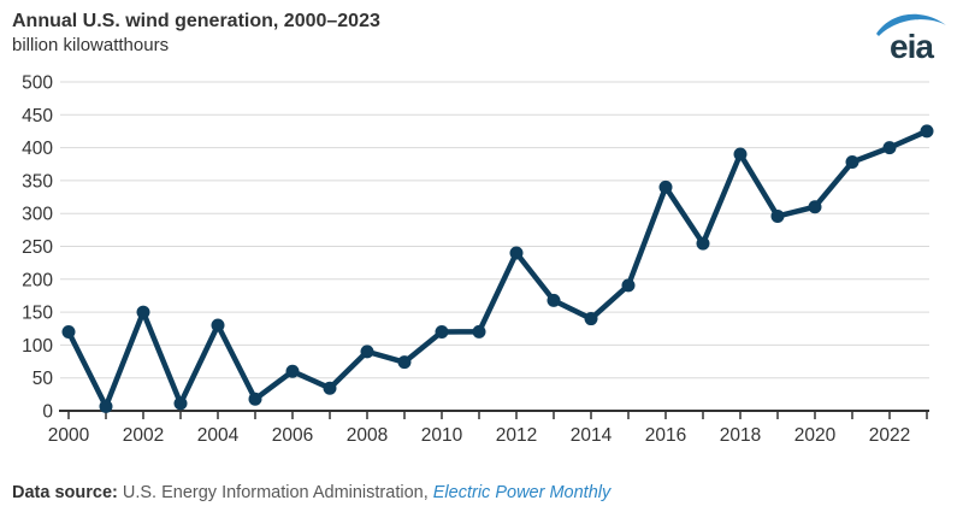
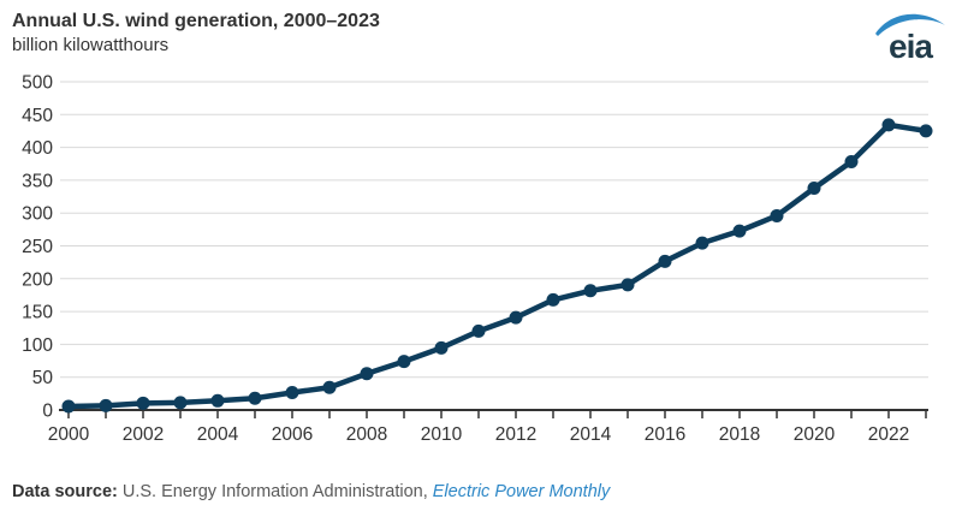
2000: 120 -> 10
2002: 150 -> 10
2004: 130 -> 10
2006: 60 -> 30
2008: 90 -> 60
2010: 120 -> 90
2012: 240 -> 140
2014: 140 -> 180
2016: 340 -> 230
2018: 390 -> 270
2020: 310 -> 340
2022: 400 -> 430
